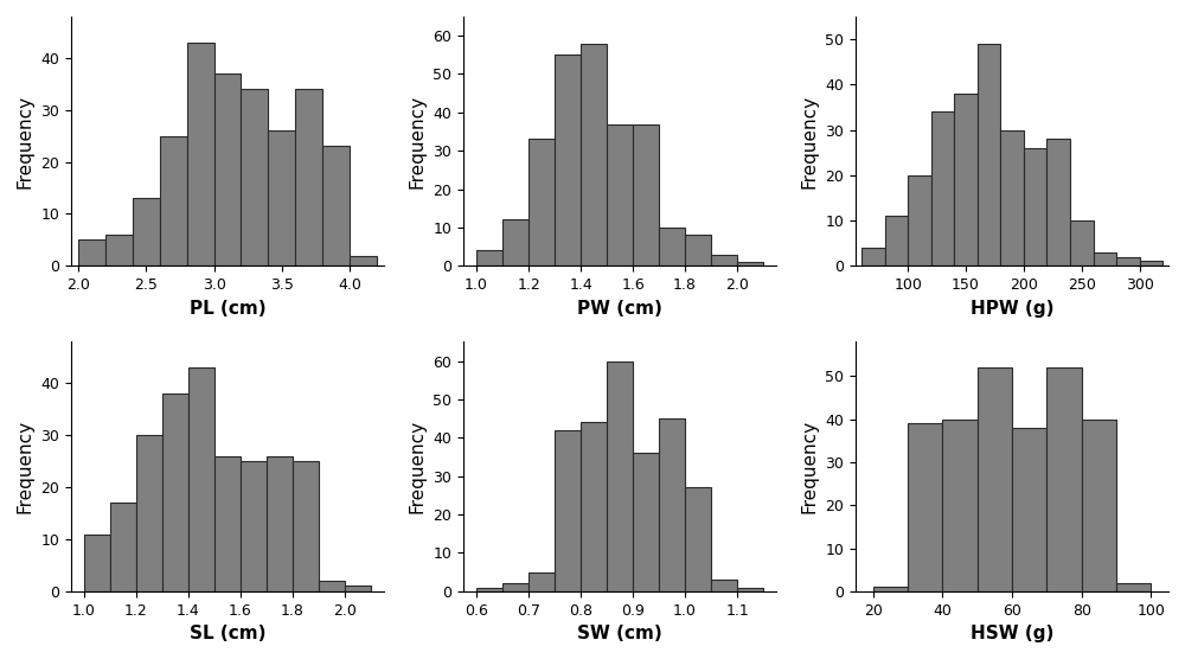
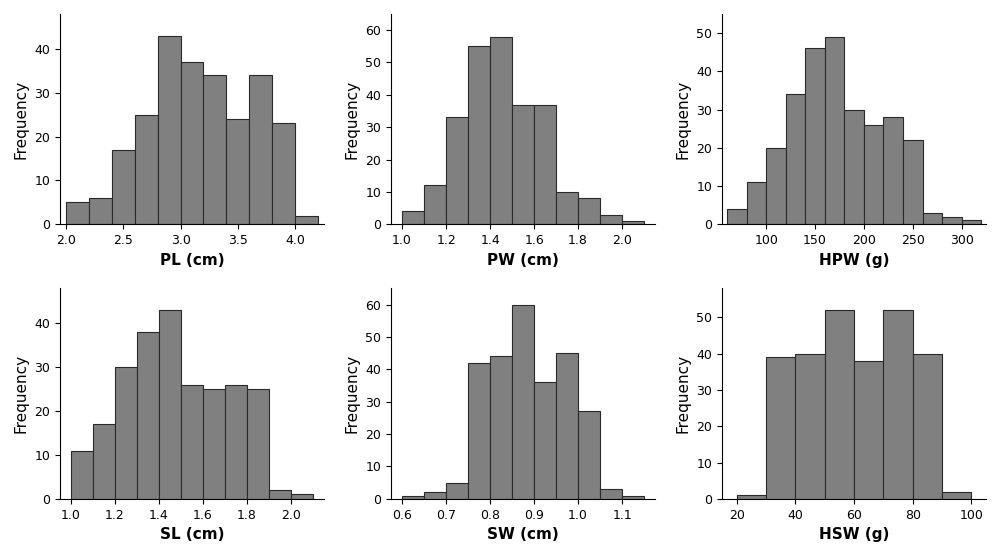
2.5: 13 -> 17
3.5: 26 -> 24
150: 38 -> 46
250: 10 -> 22
